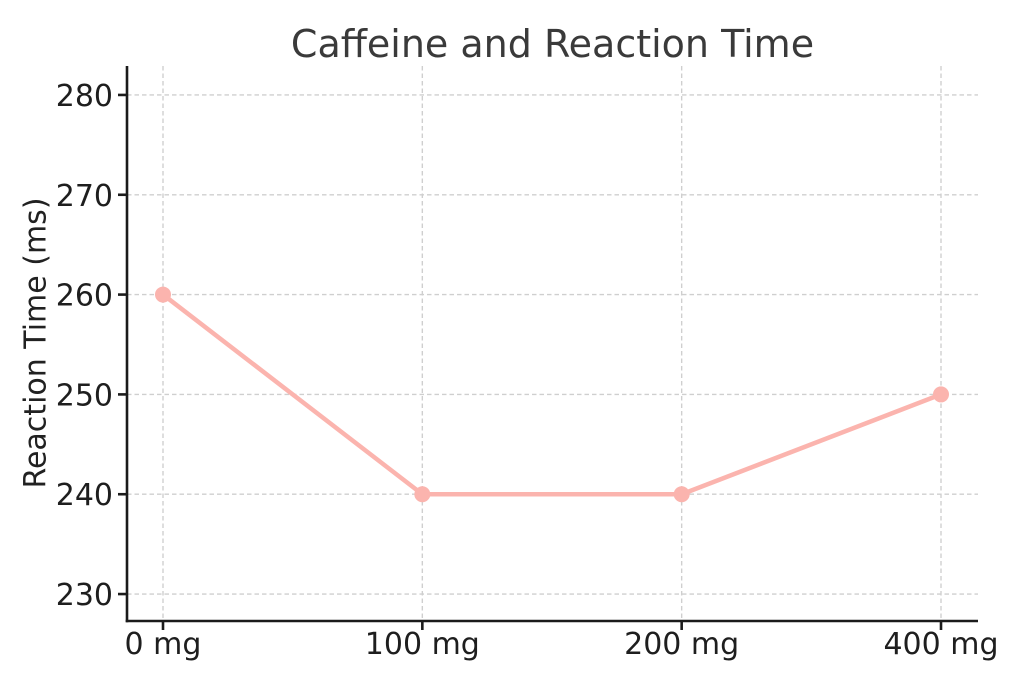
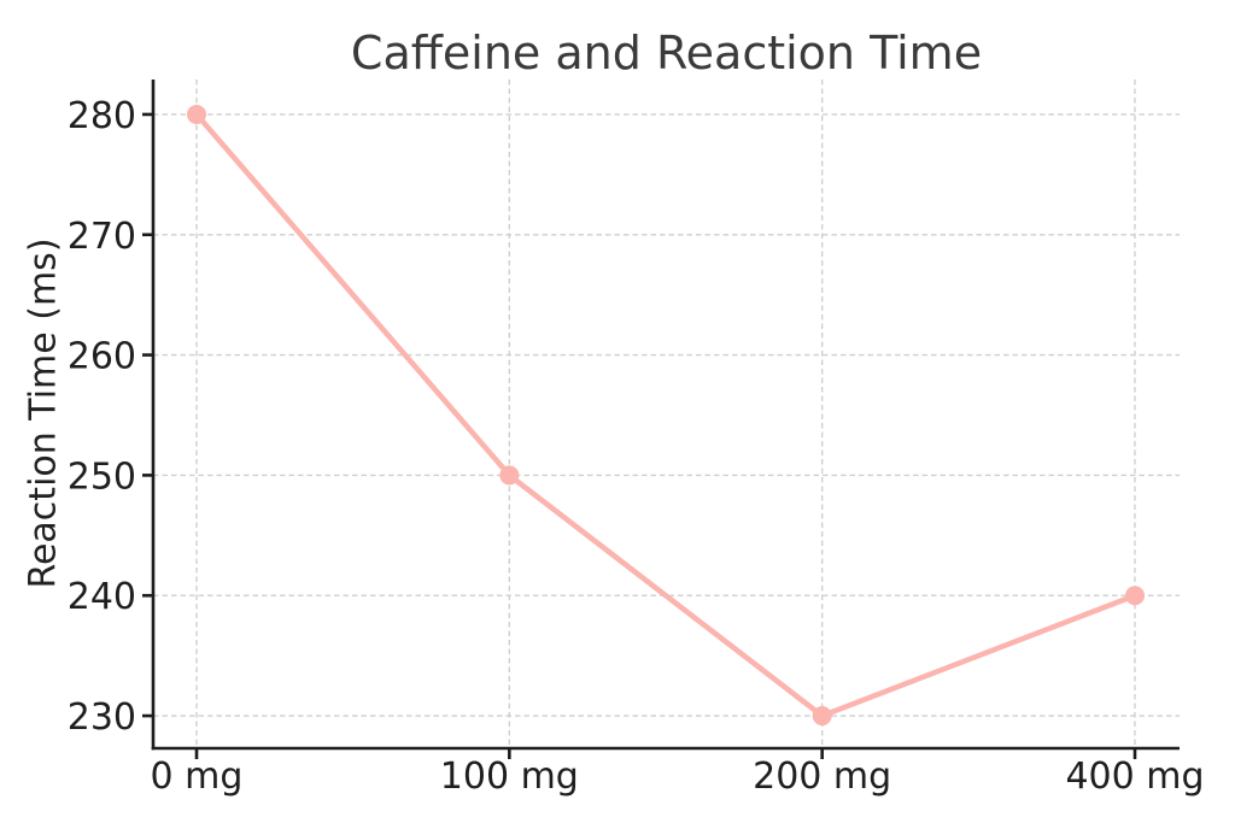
0 mg: 260 -> 280
100 mg: 240 -> 250
200 mg: 240 -> 230
400 mg: 250 -> 240
